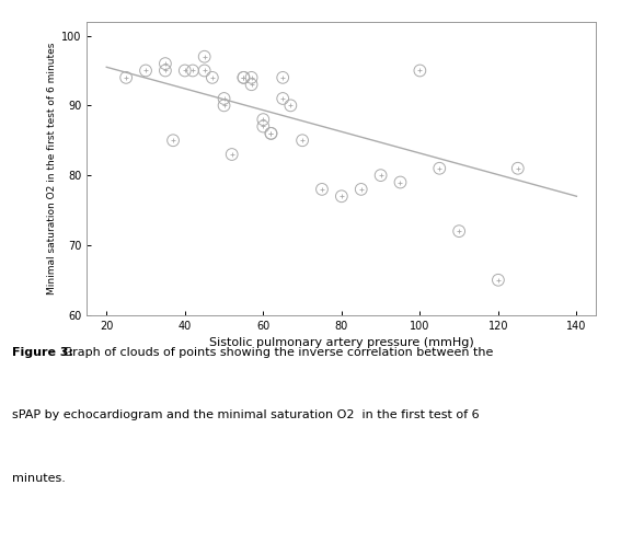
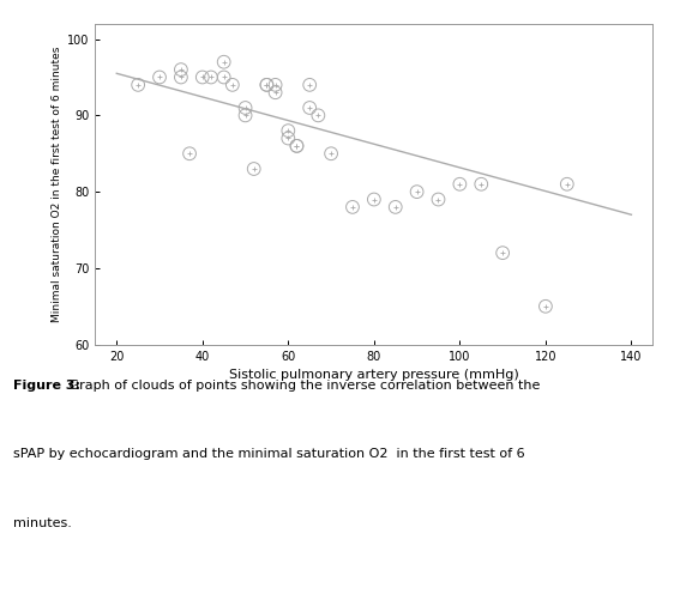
80: 77 -> 79
100: 95 -> 81
